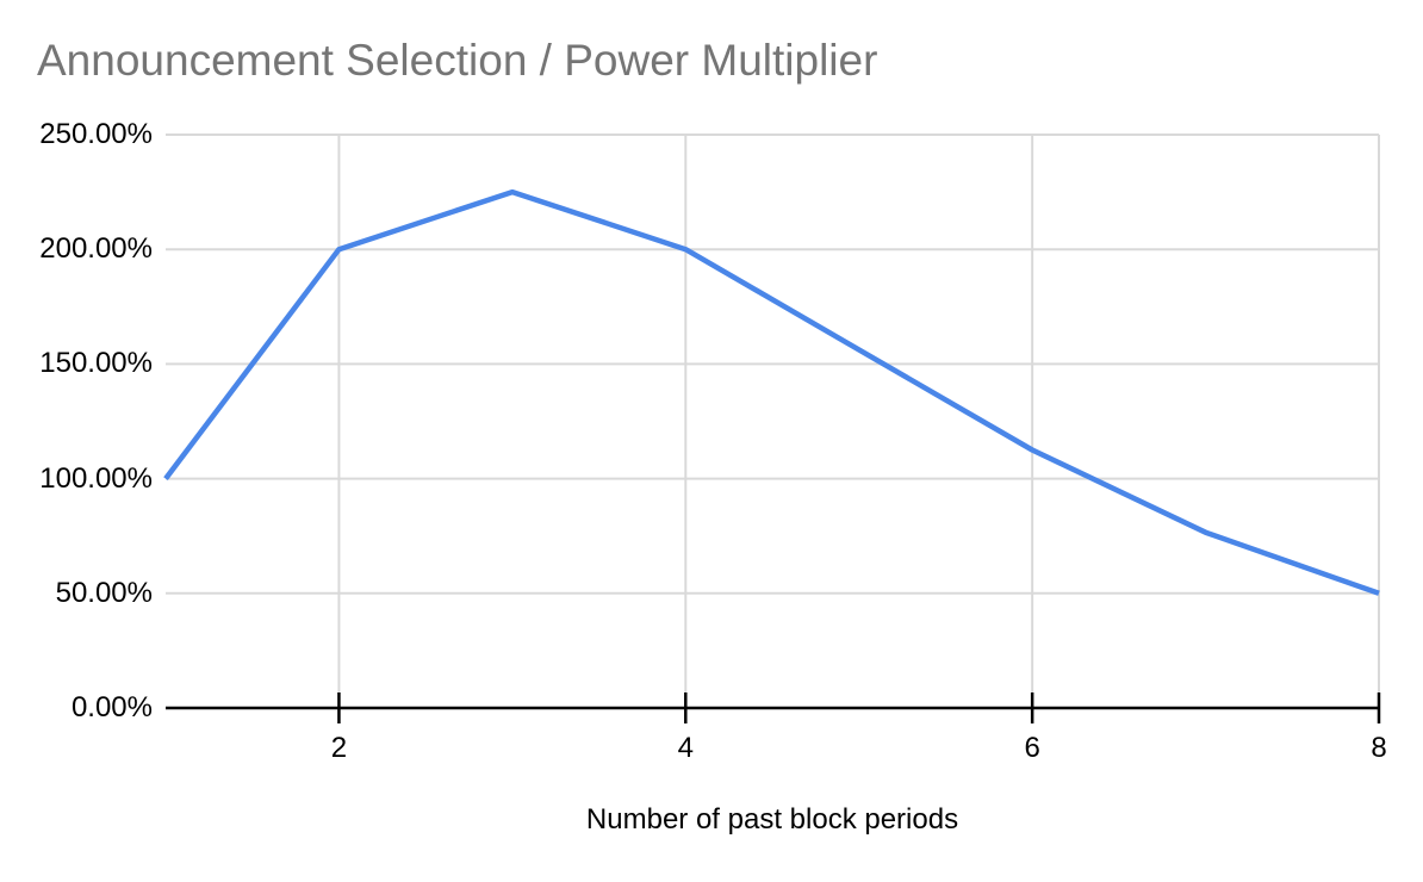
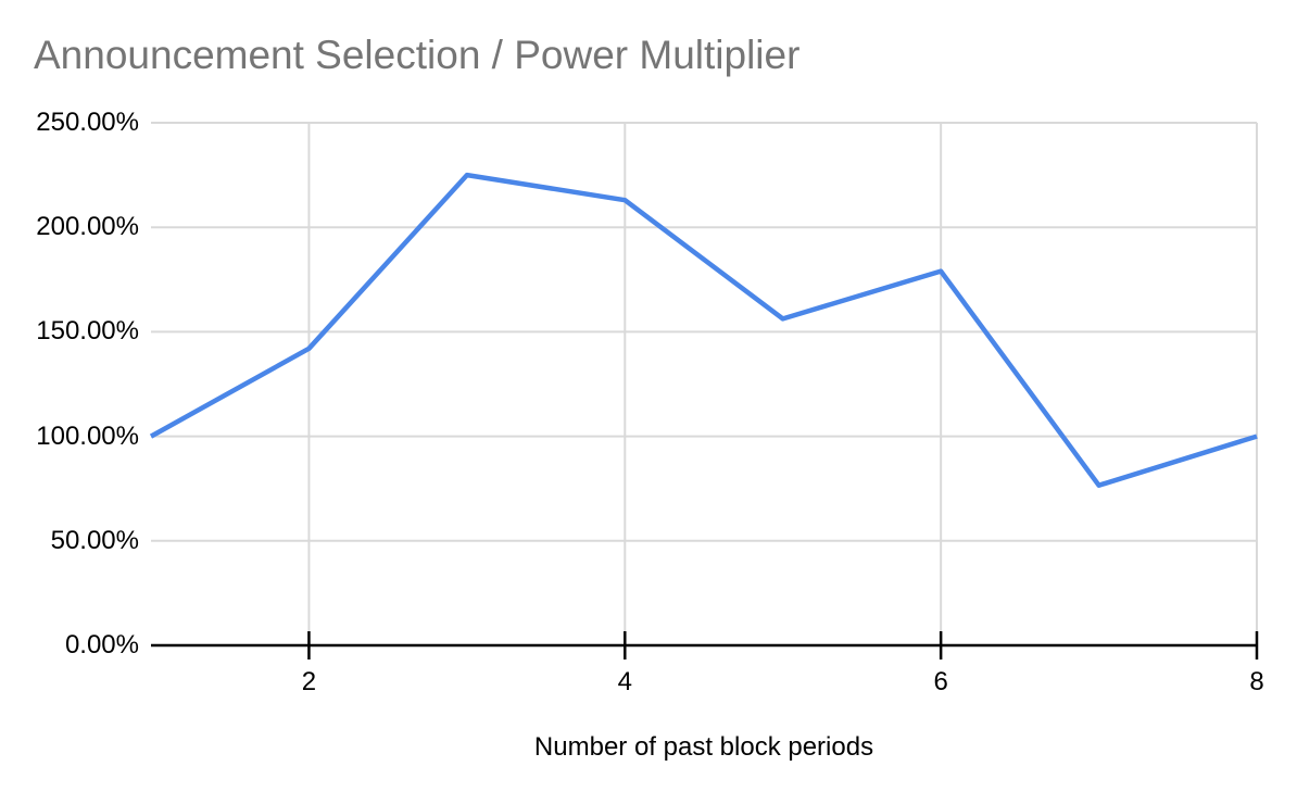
2: 200% -> 142%
4: 200% -> 213%
6: 112% -> 179%
8: 50% -> 100%
